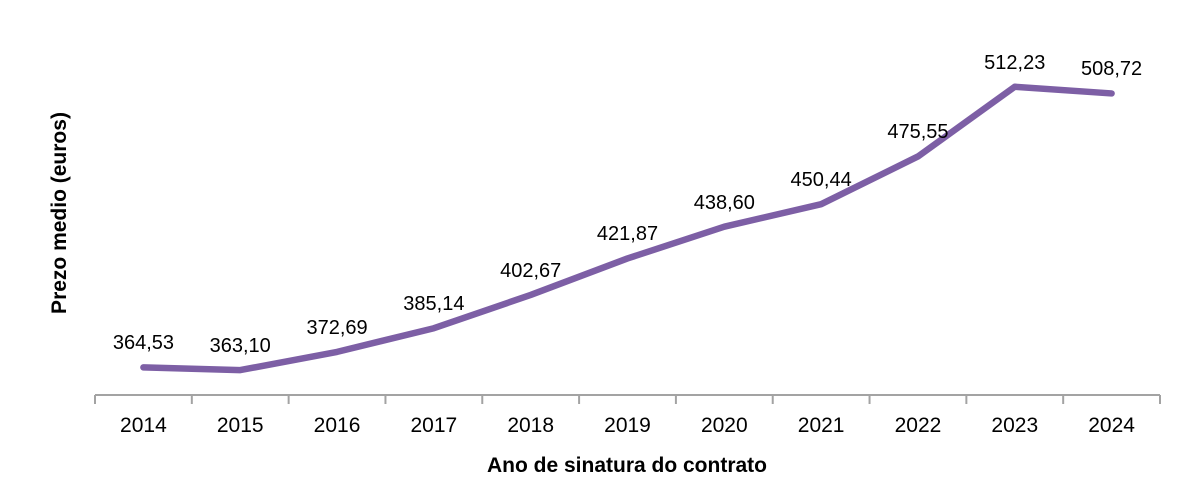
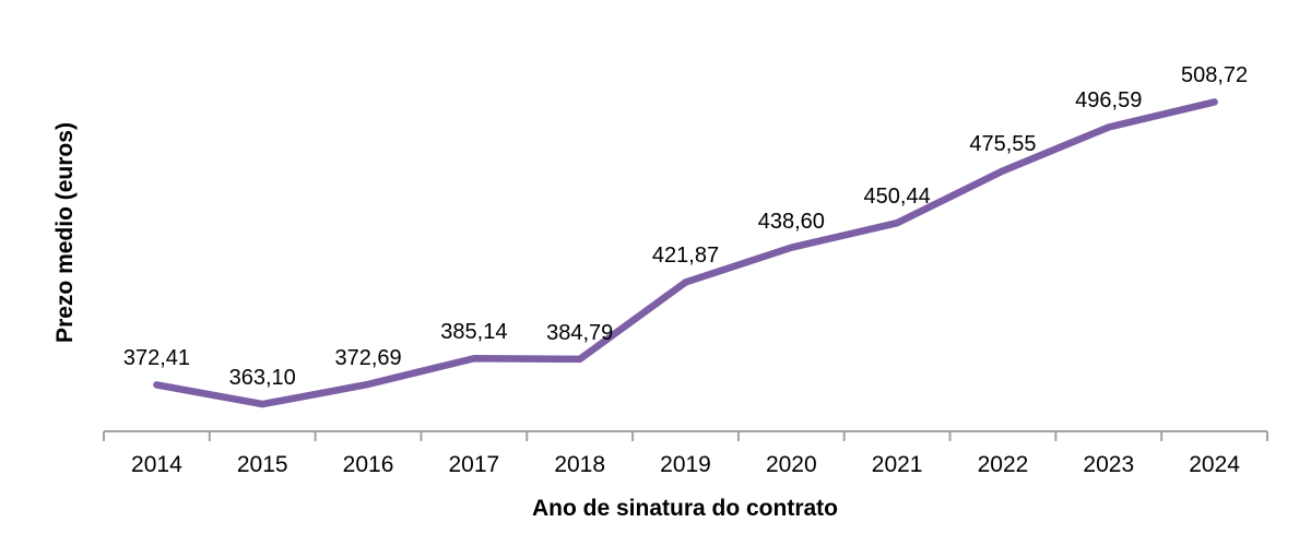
2014: 364,53 -> 372,41
2018: 402,67 -> 384,79
2023: 512,23 -> 496,59
